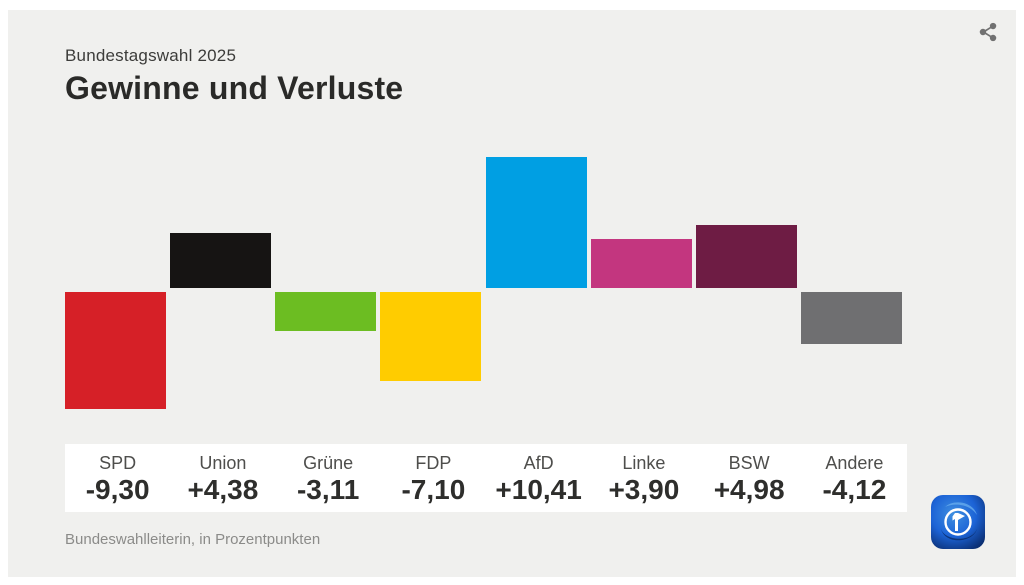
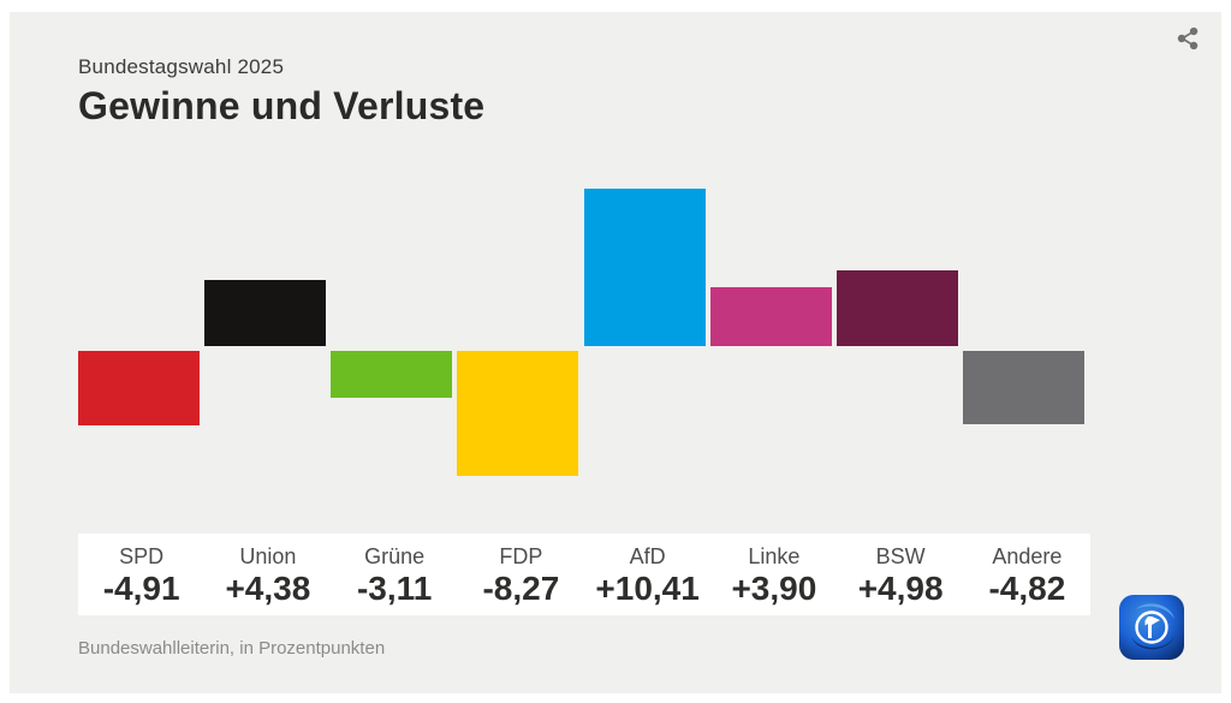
SPD: -9,30 -> -4,91
FDP: -7,10 -> -8,27
Andere: -4,12 -> -4,82
